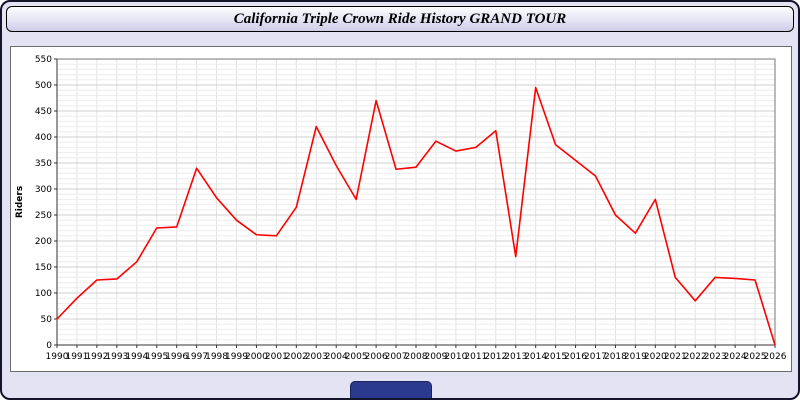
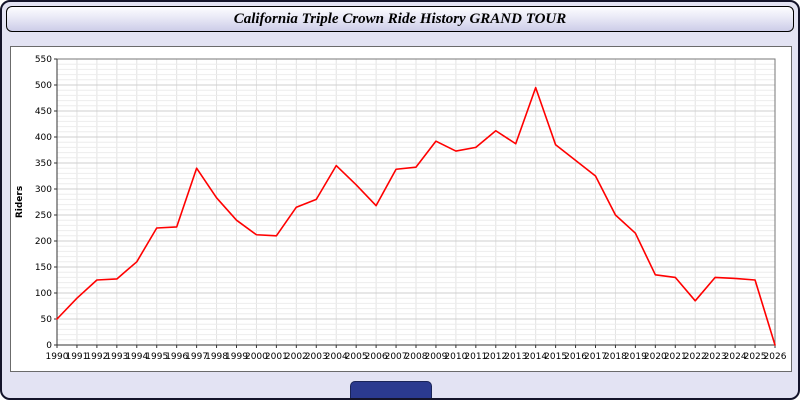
2003: 420 -> 280
2005: 280 -> 310
2006: 470 -> 270
2013: 170 -> 390
2020: 280 -> 140
